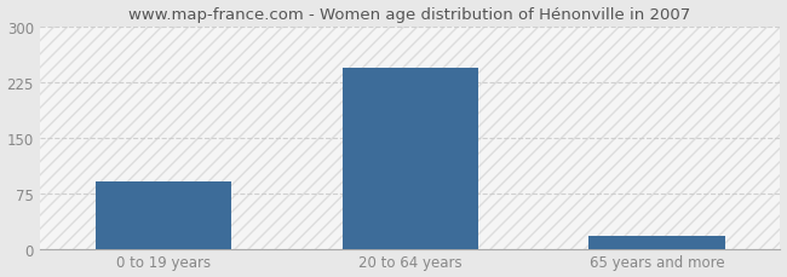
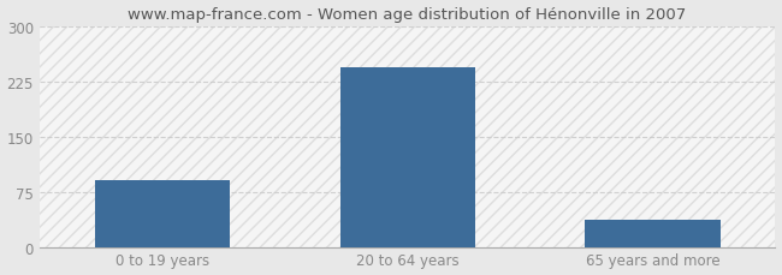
65 years and more: 18 -> 37
